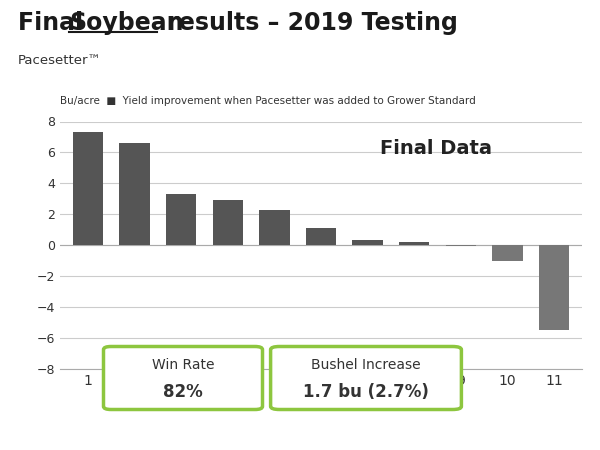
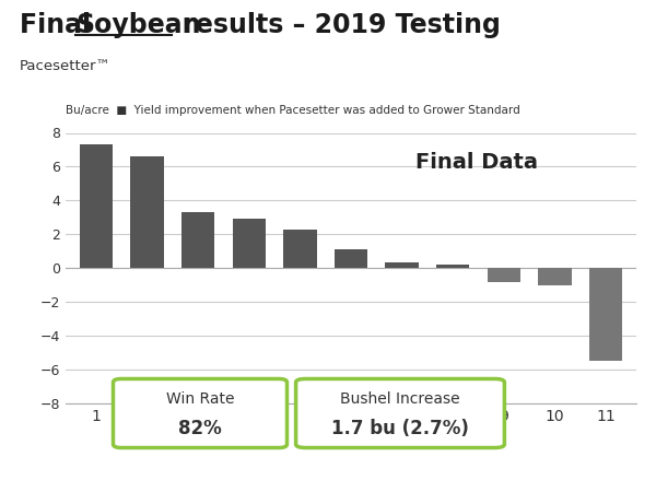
9: -0.1 -> -0.8
